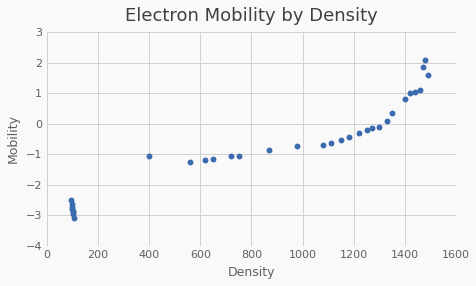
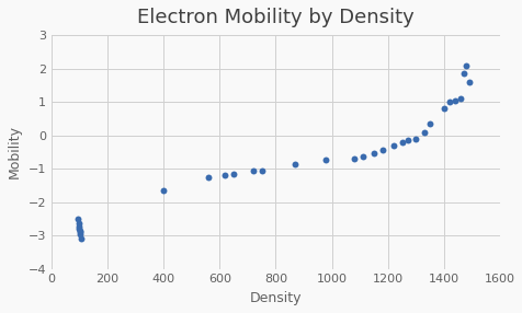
400: -1.05 -> -1.65
